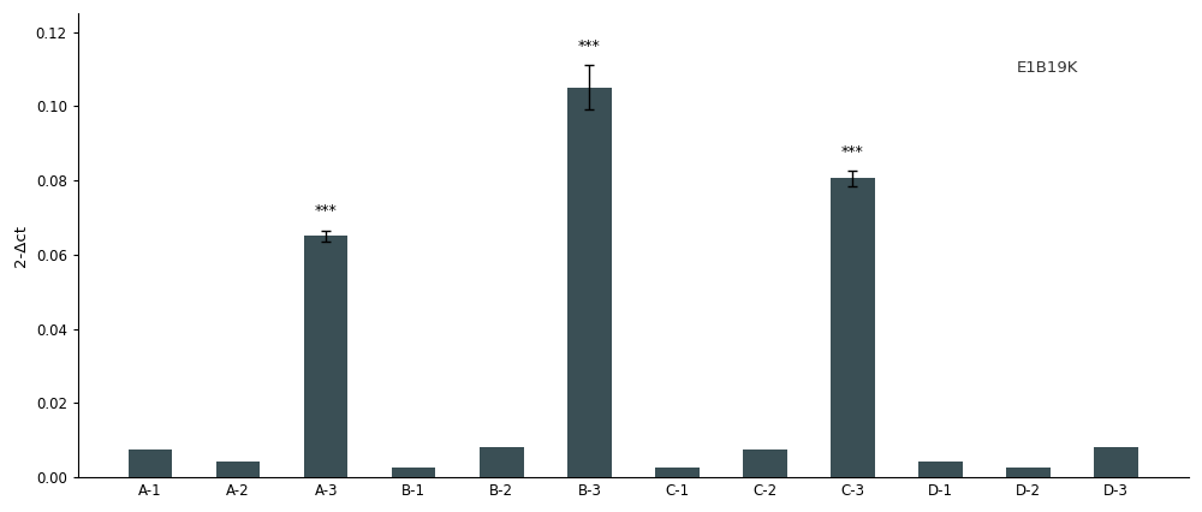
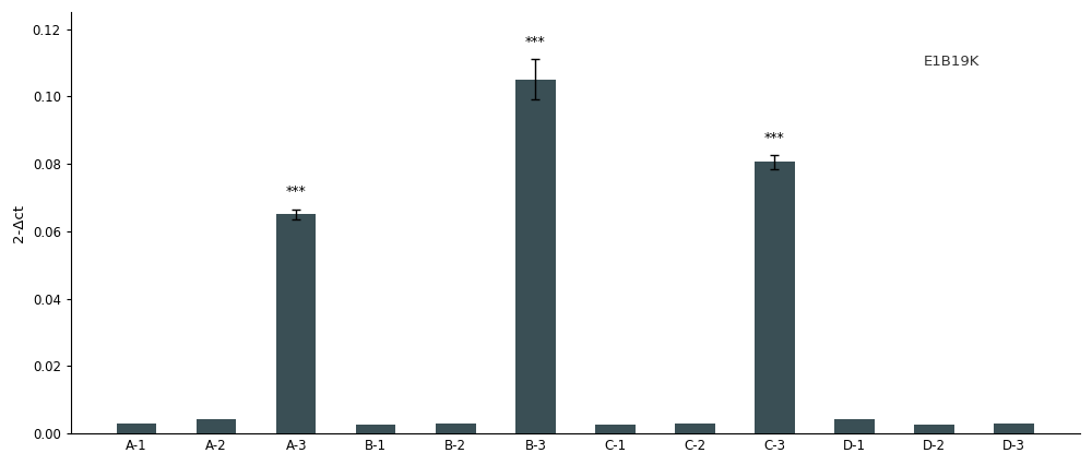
A-1: 0.0075 -> 0.0028
B-2: 0.0080 -> 0.0028
C-2: 0.0075 -> 0.0028
D-3: 0.0080 -> 0.0028
